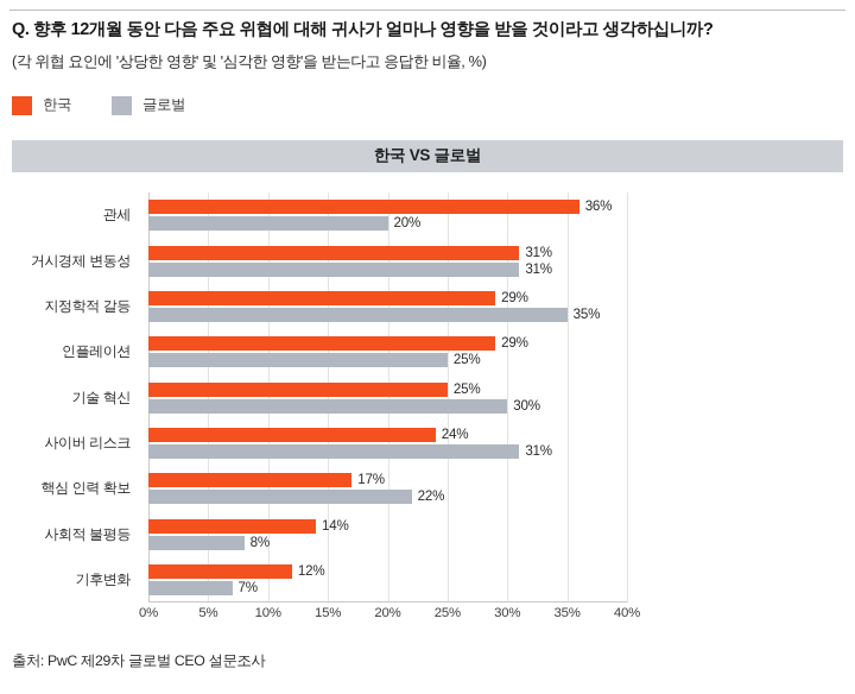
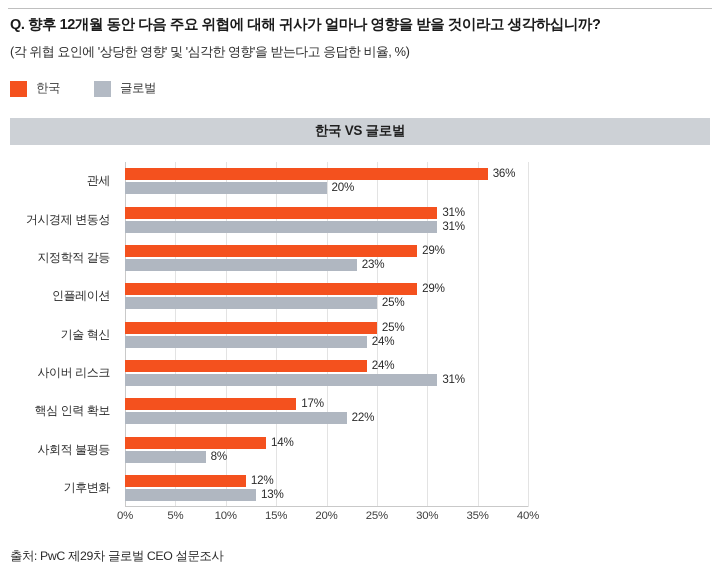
글로벌/지정학적 갈등: 35% -> 23%
글로벌/기술 혁신: 30% -> 24%
글로벌/기후변화: 7% -> 13%
